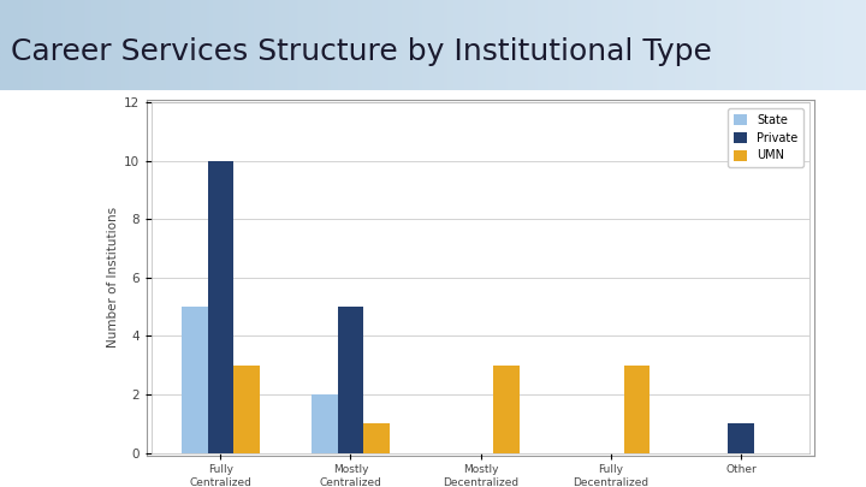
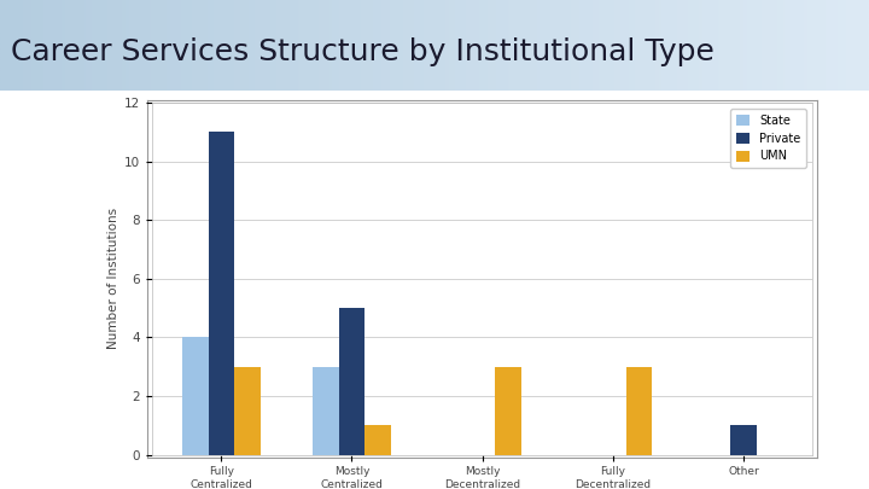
State/Fully Centralized: 5 -> 4
Private/Fully Centralized: 10 -> 11
State/Mostly Centralized: 2 -> 3
